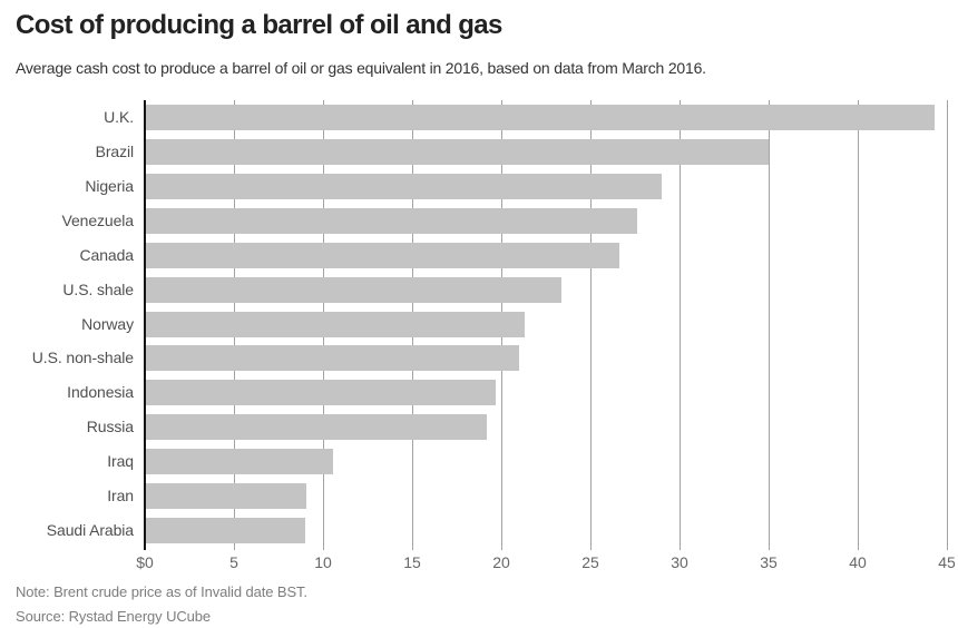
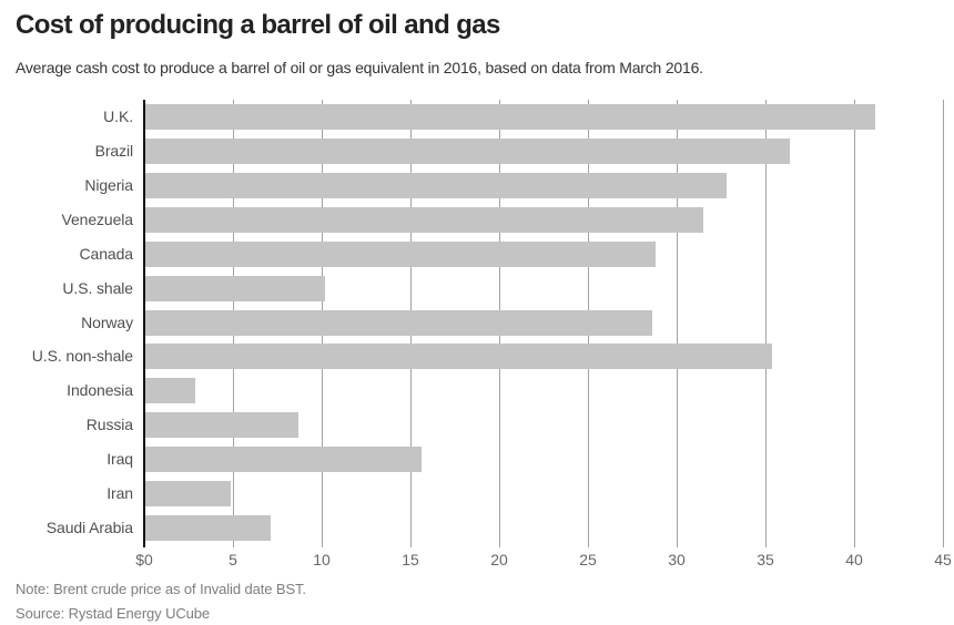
U.K.: 44.3 -> 41.2
Brazil: 35.0 -> 36.4
Nigeria: 29.0 -> 32.8
Venezuela: 27.6 -> 31.5
Canada: 26.6 -> 28.8
U.S. shale: 23.4 -> 10.2
Norway: 21.3 -> 28.6
U.S. non-shale: 21.0 -> 35.4
Indonesia: 19.7 -> 2.9
Russia: 19.2 -> 8.7
Iraq: 10.6 -> 15.6
Iran: 9.1 -> 4.9
Saudi Arabia: 9.0 -> 7.1
